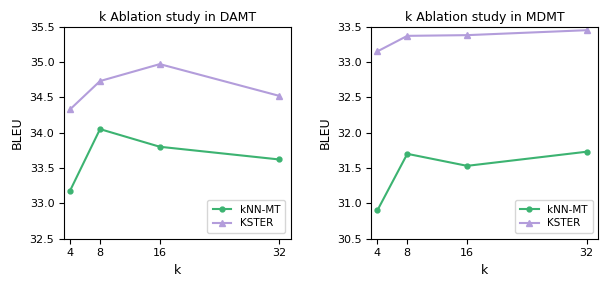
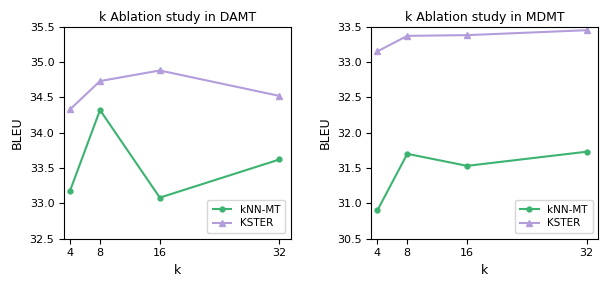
k Ablation study in DAMT/kNN-MT/8: 34.05 -> 34.32
k Ablation study in DAMT/kNN-MT/16: 33.80 -> 33.08
k Ablation study in DAMT/KSTER/16: 34.97 -> 34.88
